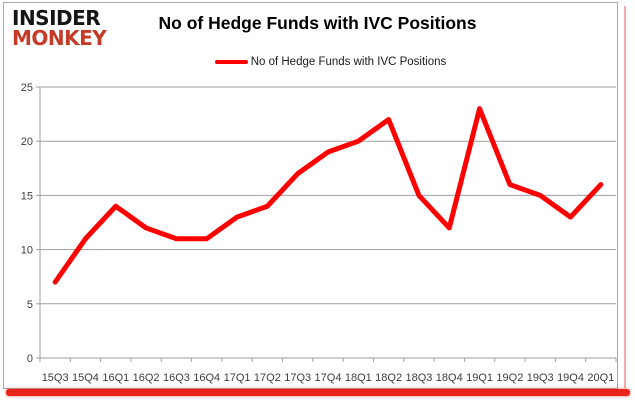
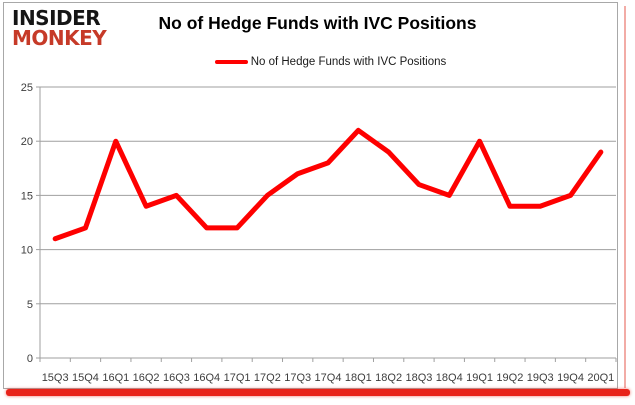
15Q3: 7 -> 11
15Q4: 11 -> 12
16Q1: 14 -> 20
16Q2: 12 -> 14
16Q3: 11 -> 15
16Q4: 11 -> 12
17Q1: 13 -> 12
17Q2: 14 -> 15
17Q4: 19 -> 18
18Q1: 20 -> 21
18Q2: 22 -> 19
18Q3: 15 -> 16
18Q4: 12 -> 15
19Q1: 23 -> 20
19Q2: 16 -> 14
19Q3: 15 -> 14
19Q4: 13 -> 15
20Q1: 16 -> 19
